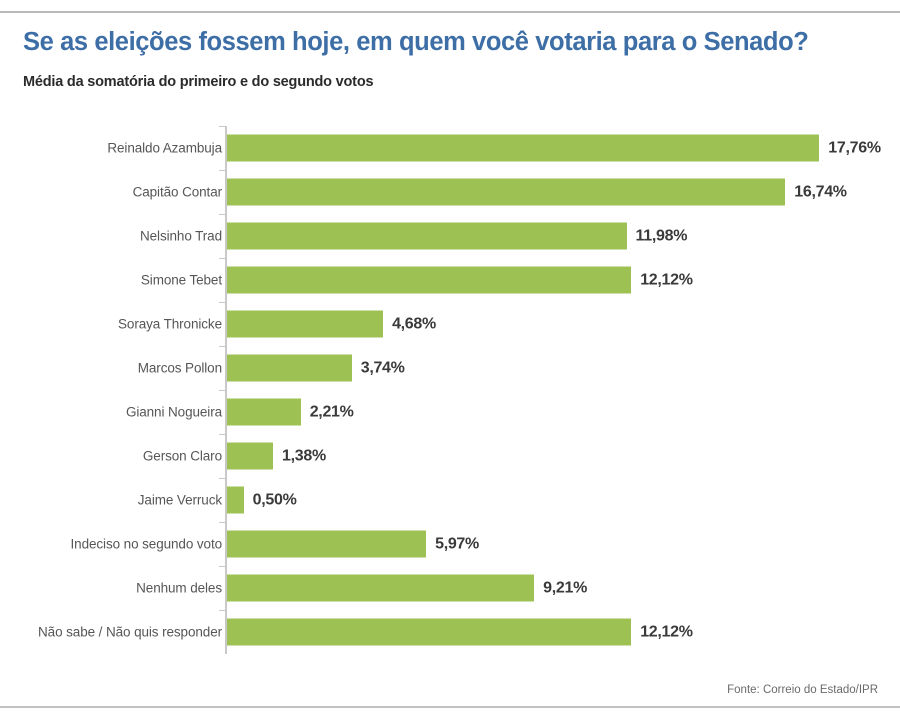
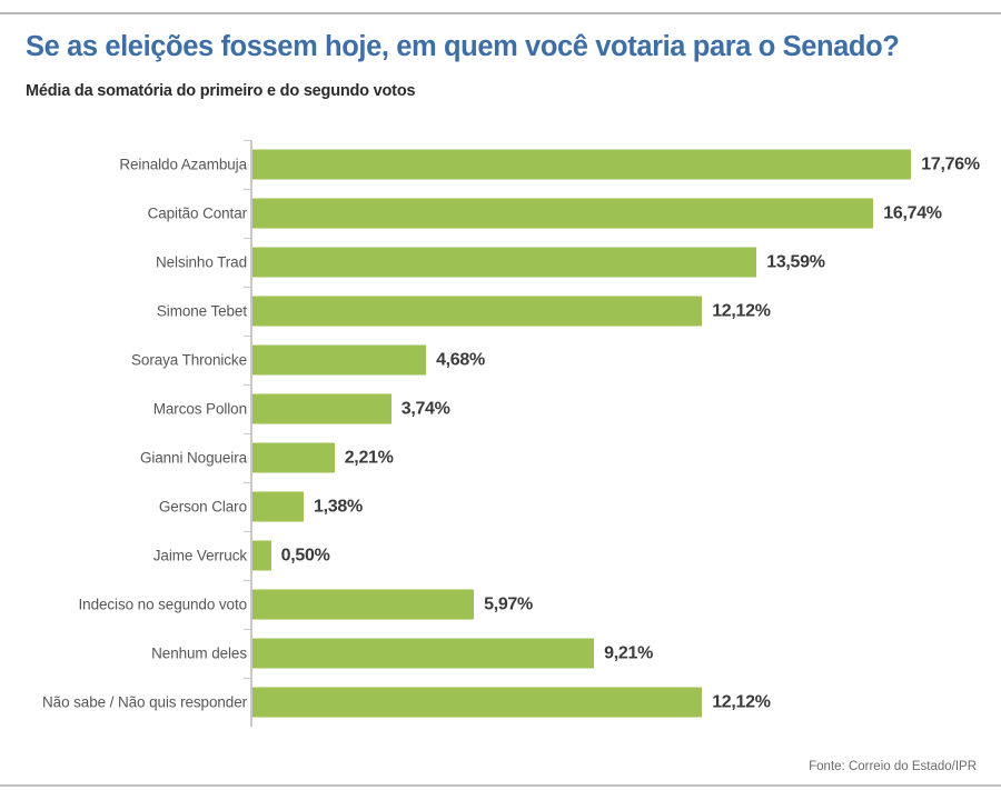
Nelsinho Trad: 11,98% -> 13,59%
